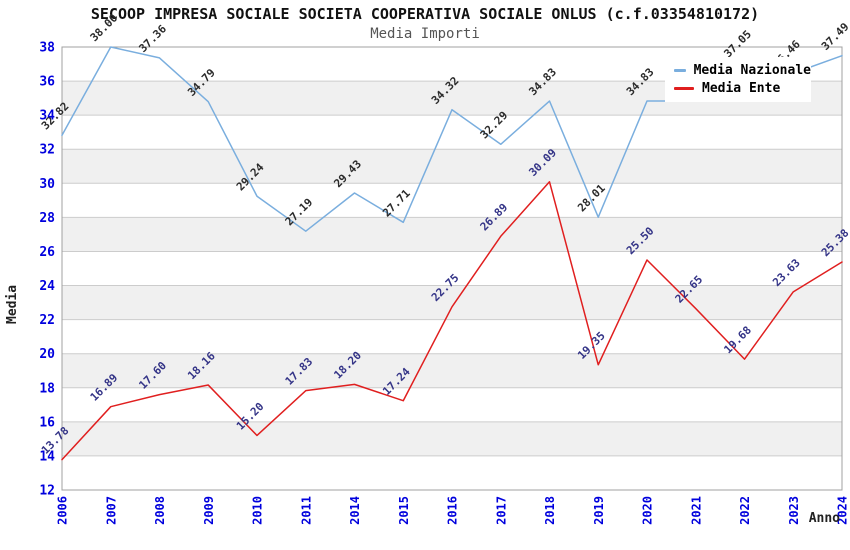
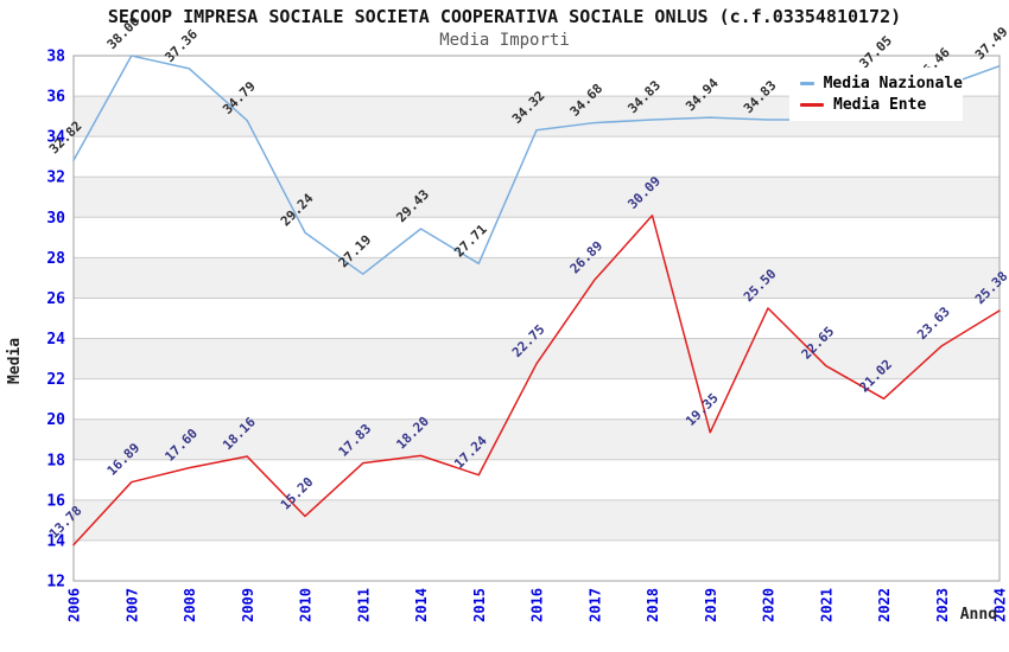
Media Nazionale/2017: 32.29 -> 34.68
Media Nazionale/2019: 28.01 -> 34.94
Media Ente/2022: 19.68 -> 21.02
